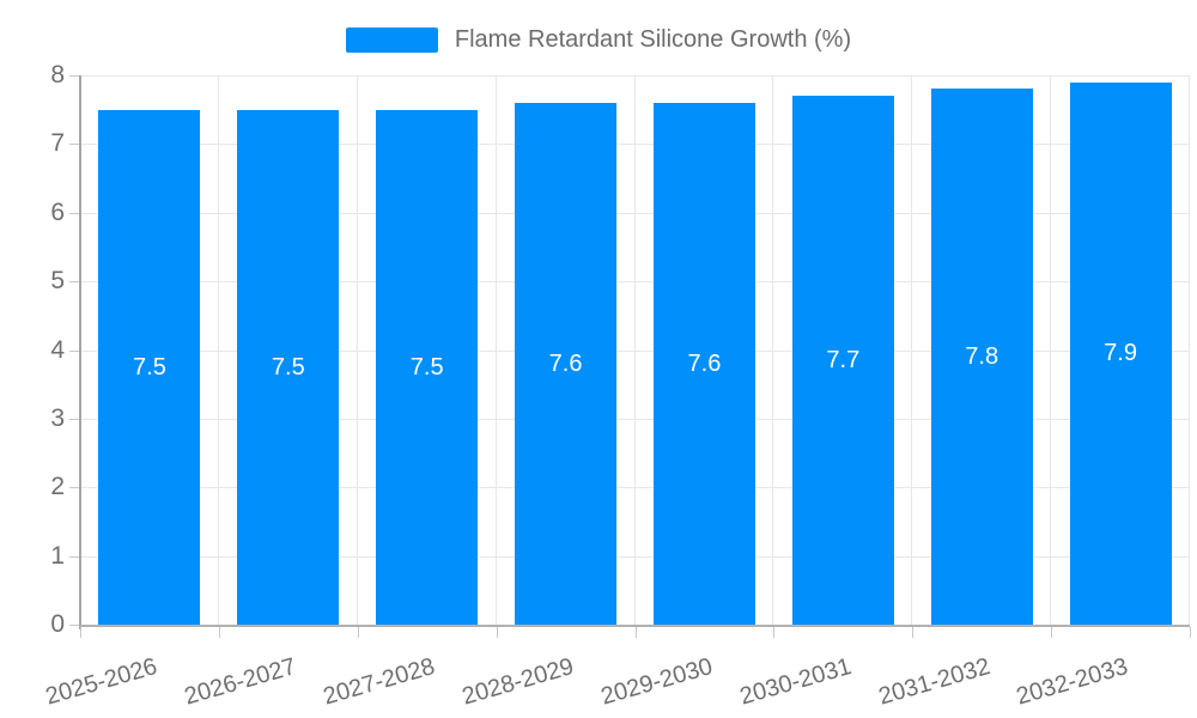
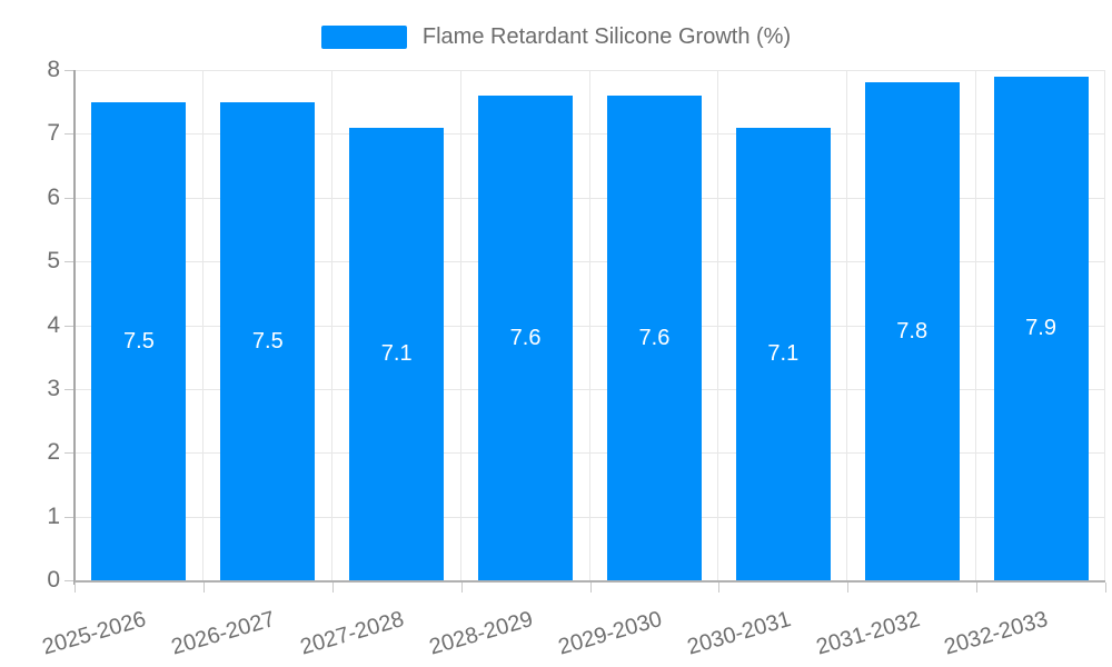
2027-2028: 7.5 -> 7.1
2030-2031: 7.7 -> 7.1
